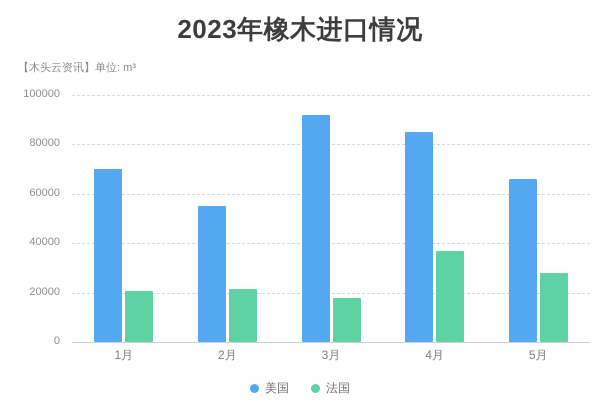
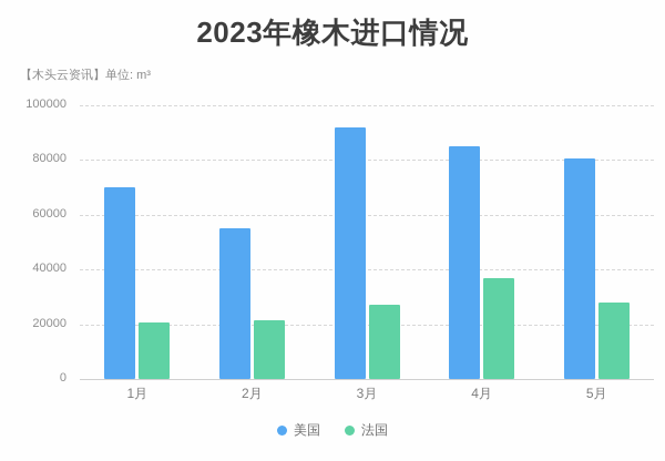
法国/3月: 18000 -> 27000
美国/5月: 66000 -> 80000
